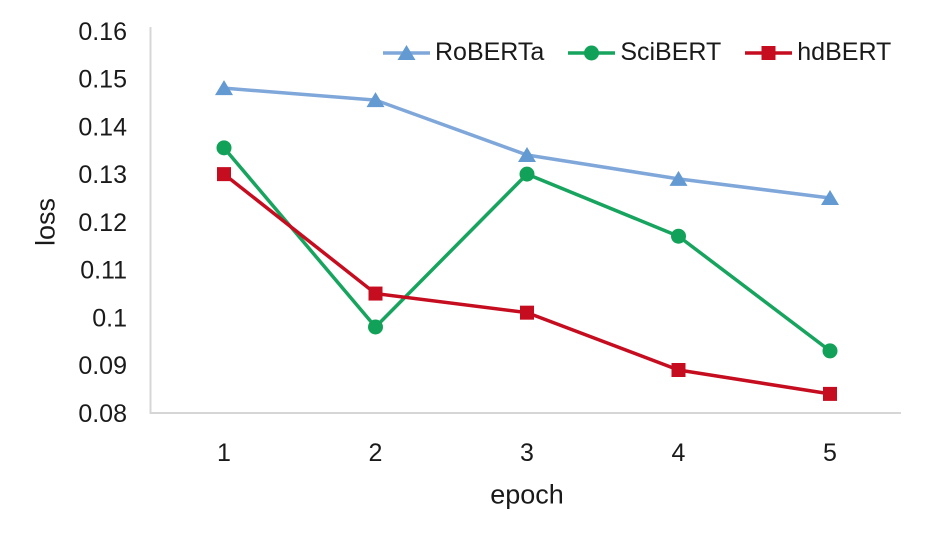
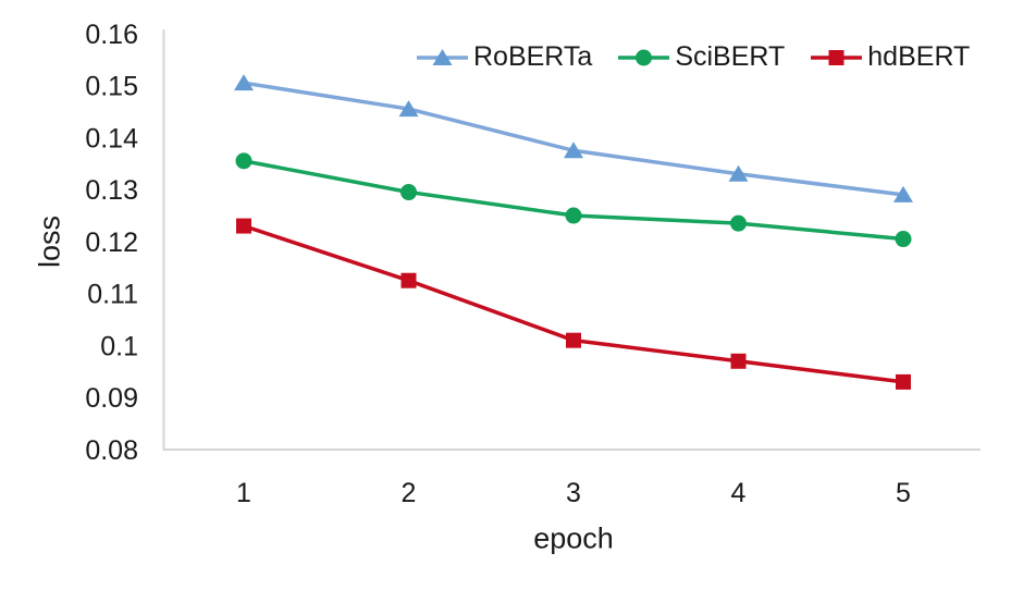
RoBERTa/1: 0.148 -> 0.150
hdBERT/1: 0.130 -> 0.123
SciBERT/2: 0.098 -> 0.130
hdBERT/2: 0.105 -> 0.113
RoBERTa/3: 0.134 -> 0.138
SciBERT/3: 0.130 -> 0.125
RoBERTa/4: 0.129 -> 0.133
SciBERT/4: 0.117 -> 0.123
hdBERT/4: 0.089 -> 0.097
RoBERTa/5: 0.125 -> 0.129
SciBERT/5: 0.093 -> 0.120
hdBERT/5: 0.084 -> 0.093
